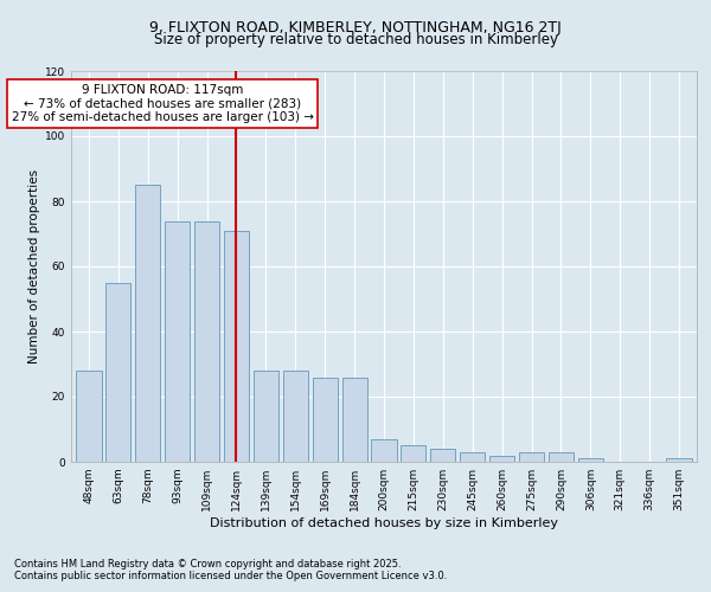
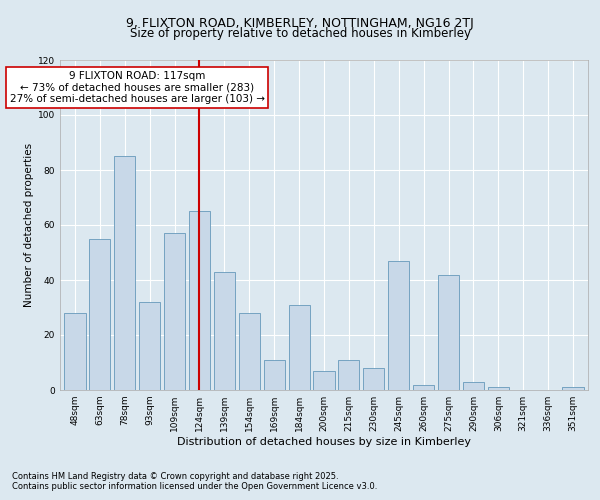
93sqm: 74 -> 32
109sqm: 74 -> 57
124sqm: 71 -> 65
139sqm: 28 -> 43
169sqm: 26 -> 11
184sqm: 26 -> 31
215sqm: 5 -> 11
230sqm: 4 -> 8
245sqm: 3 -> 47
275sqm: 3 -> 42
